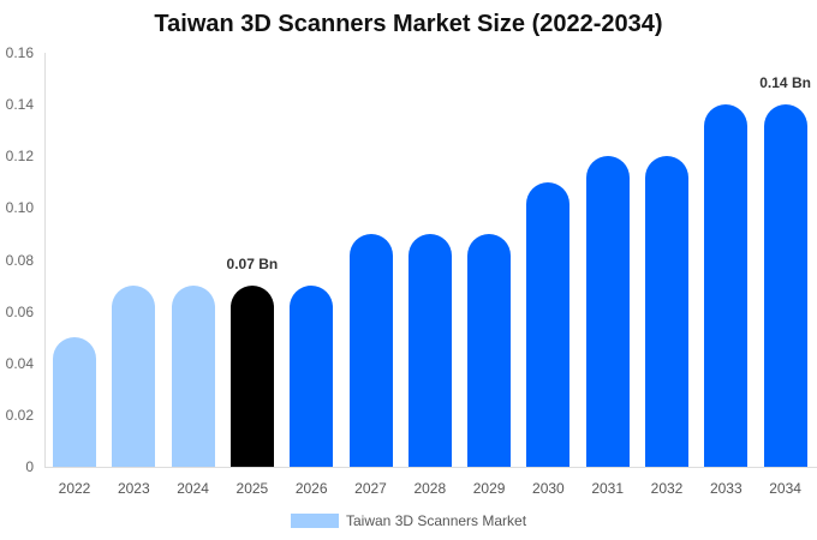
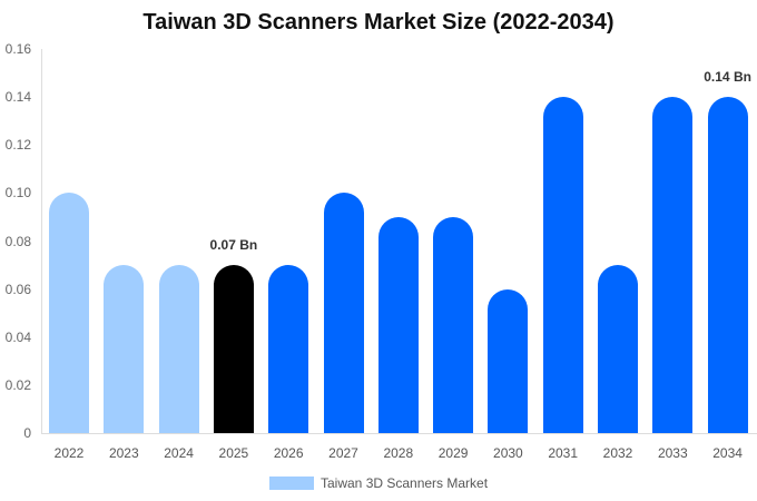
2022: 0.05 -> 0.10
2027: 0.09 -> 0.10
2030: 0.11 -> 0.06
2031: 0.12 -> 0.14
2032: 0.12 -> 0.07
